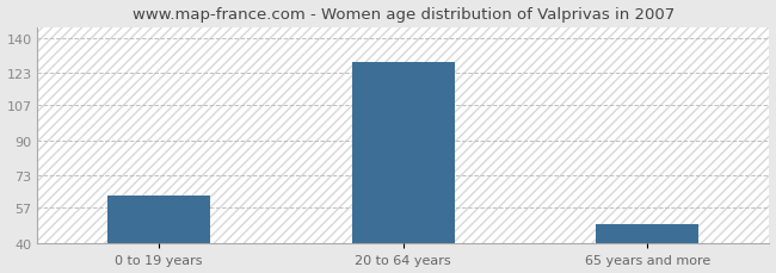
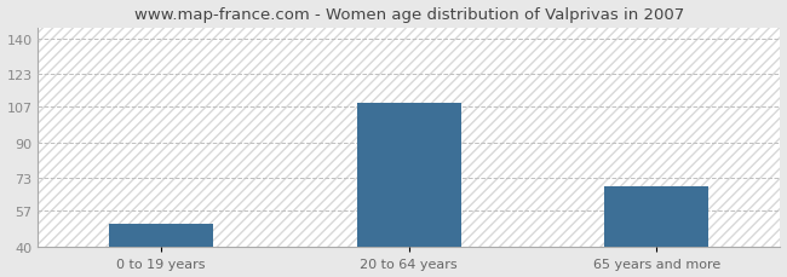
0 to 19 years: 63 -> 51
20 to 64 years: 128 -> 109
65 years and more: 49 -> 69
